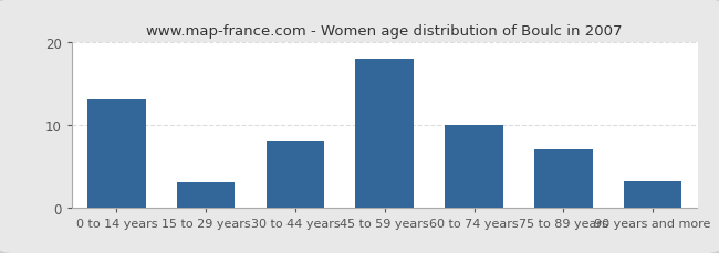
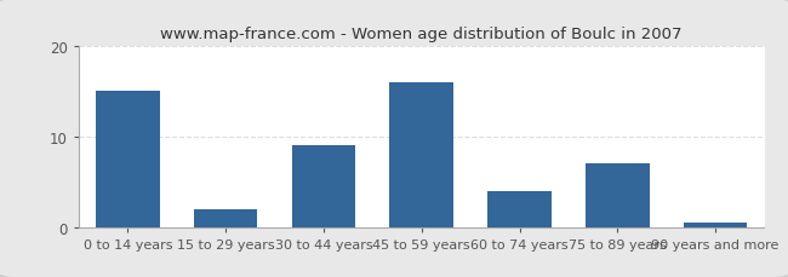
0 to 14 years: 13.0 -> 15.0
15 to 29 years: 3.0 -> 2.0
30 to 44 years: 8.0 -> 9.0
45 to 59 years: 18.0 -> 16.0
60 to 74 years: 10.0 -> 4.0
90 years and more: 3.2 -> 0.5
